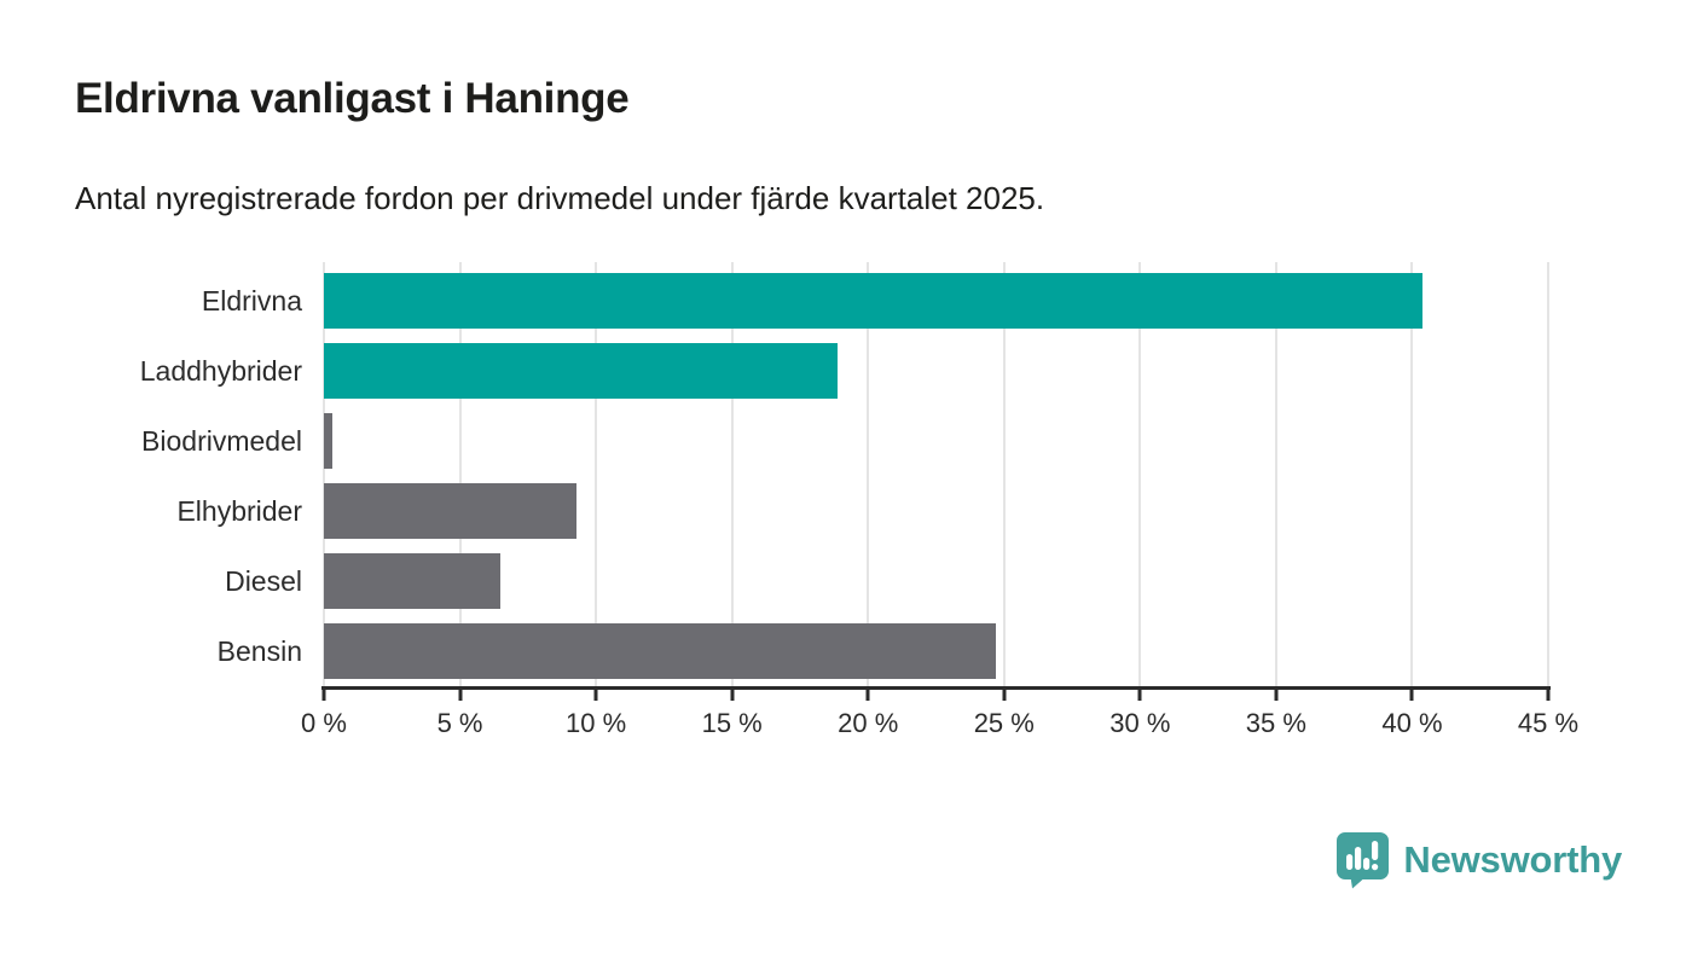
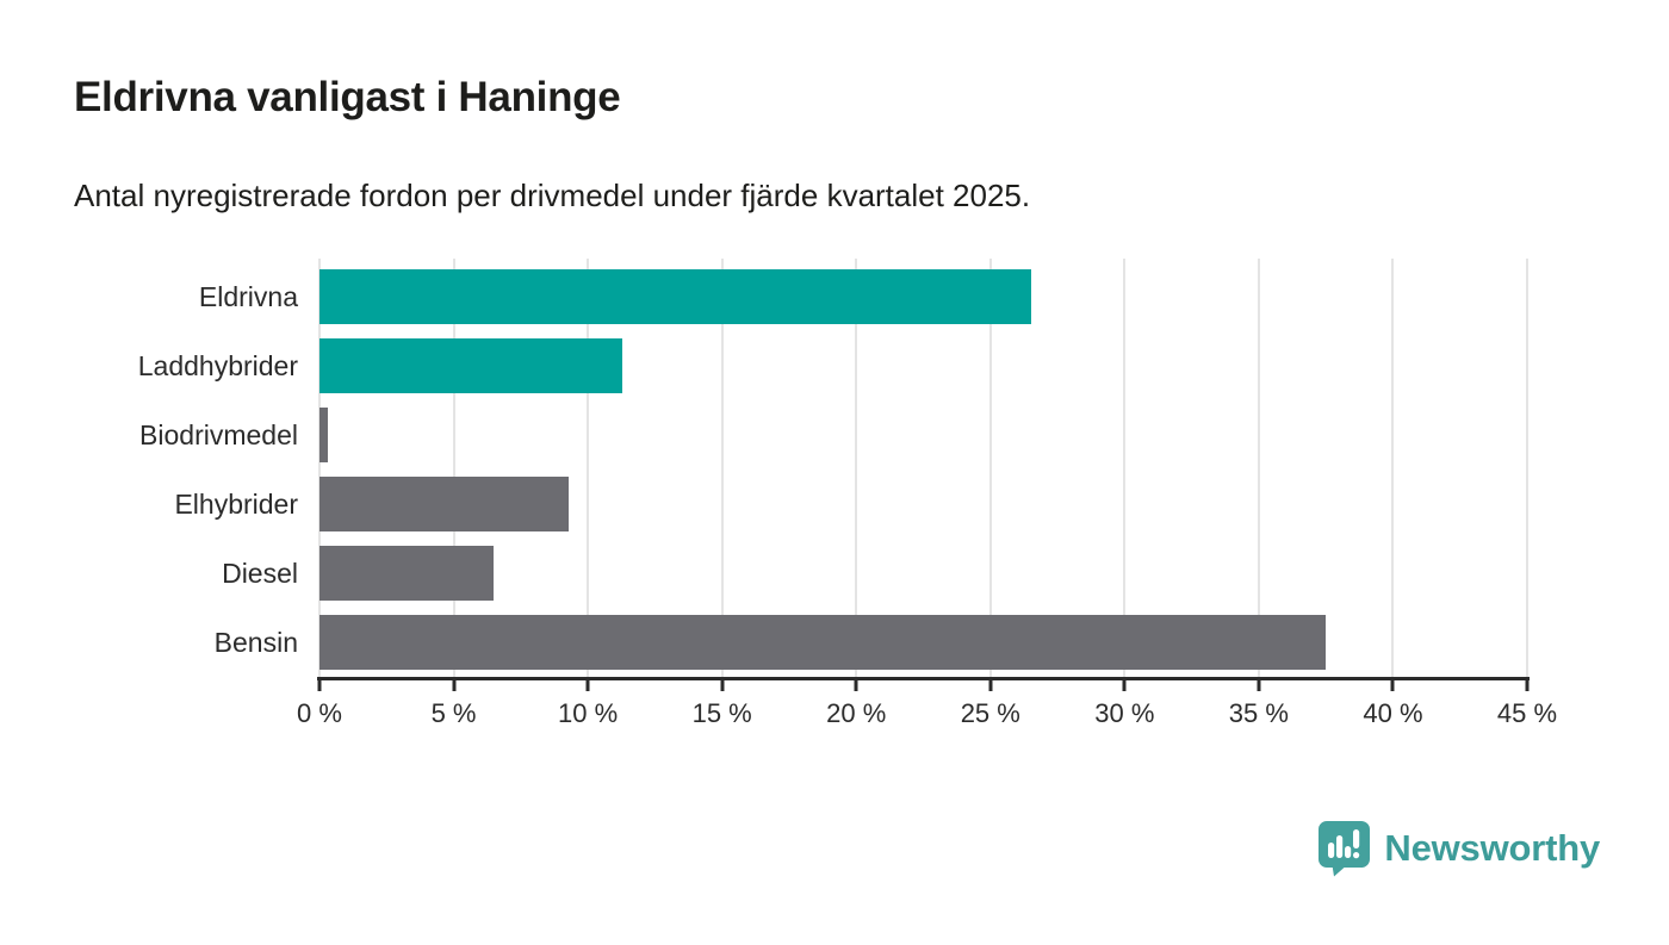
Eldrivna: 40.4% -> 26.5%
Laddhybrider: 18.9% -> 11.3%
Bensin: 24.7% -> 37.5%
